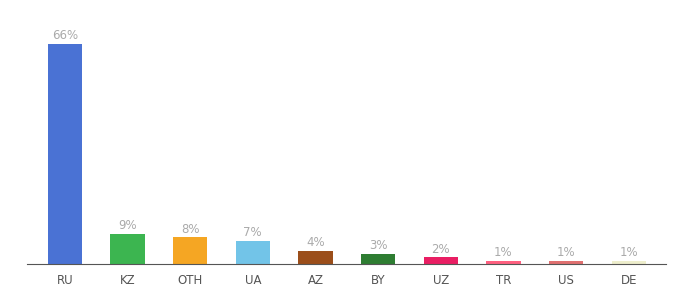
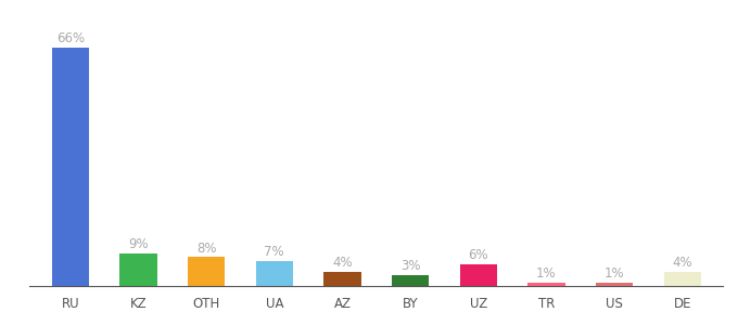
UZ: 2% -> 6%
DE: 1% -> 4%
